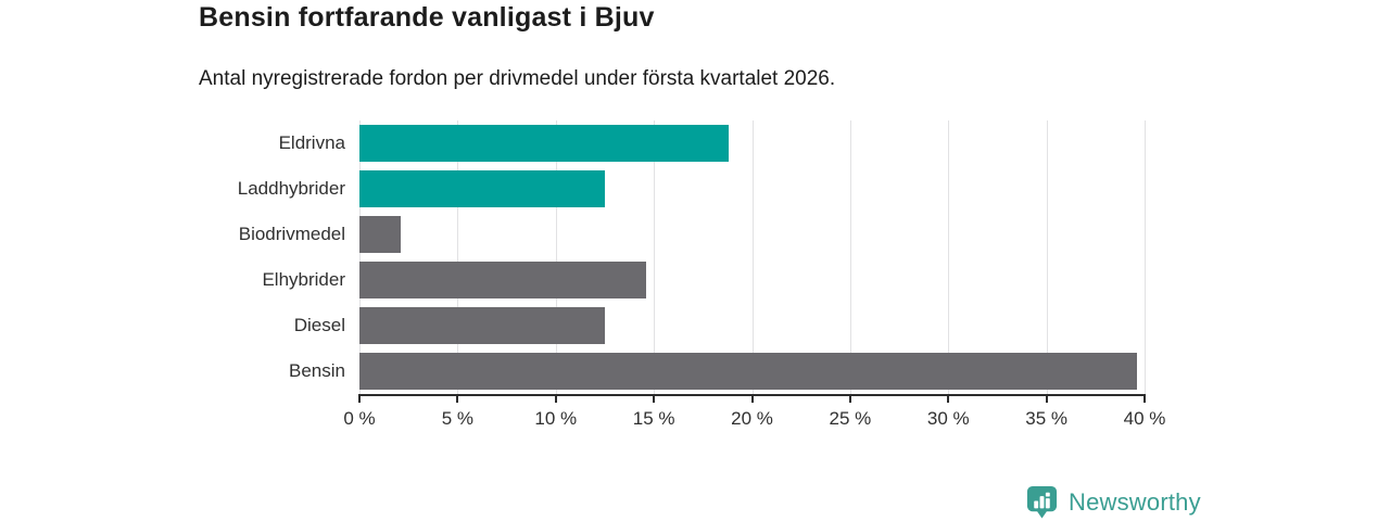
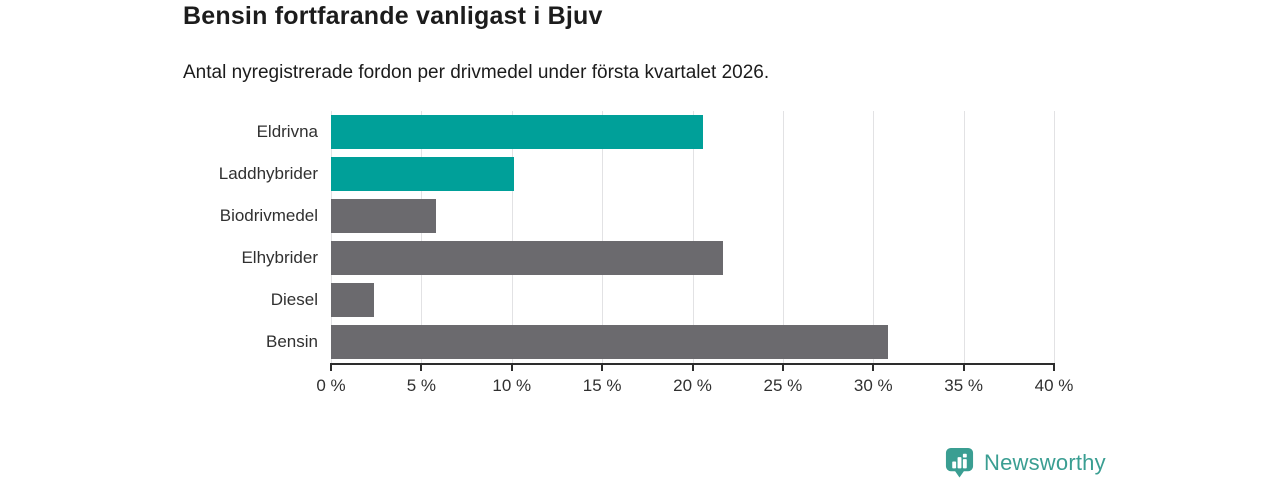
Eldrivna: 18.8% -> 20.6%
Laddhybrider: 12.5% -> 10.1%
Biodrivmedel: 2.1% -> 5.8%
Elhybrider: 14.6% -> 21.7%
Diesel: 12.5% -> 2.4%
Bensin: 39.6% -> 30.8%
